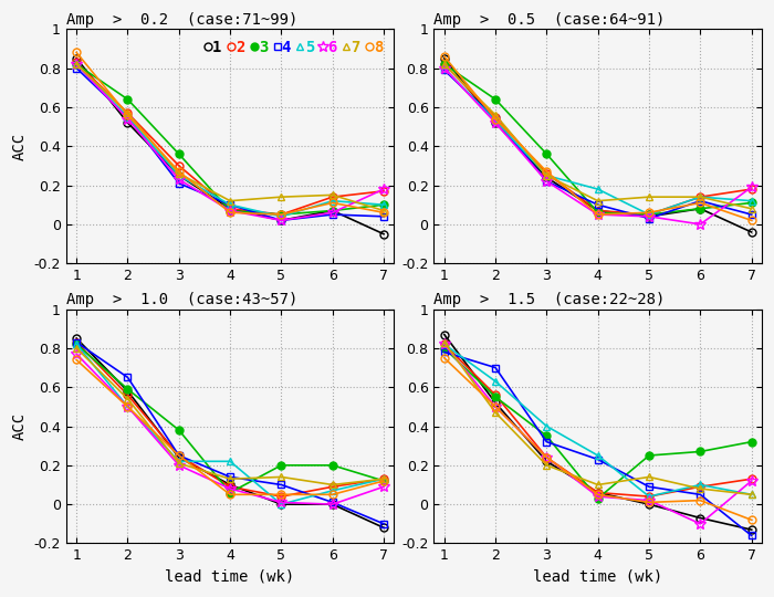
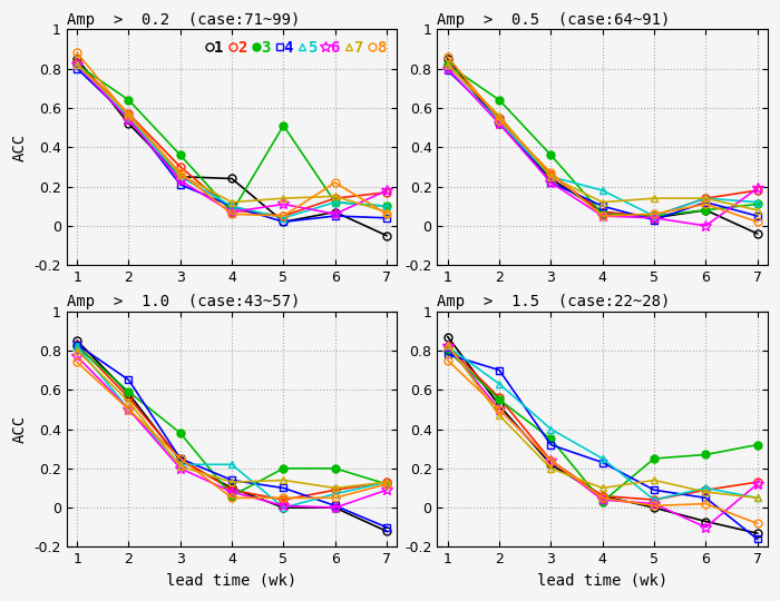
Amp > 0.2 (case:71~99)/1/4: 0.08 -> 0.24
Amp > 0.2 (case:71~99)/3/5: 0.05 -> 0.51
Amp > 0.2 (case:71~99)/6/5: 0.02 -> 0.11
Amp > 0.2 (case:71~99)/3/6: 0.07 -> 0.12
Amp > 0.2 (case:71~99)/8/6: 0.11 -> 0.22
